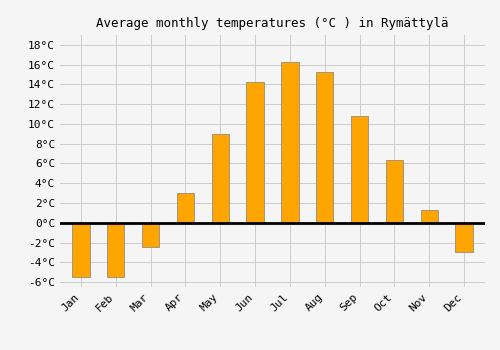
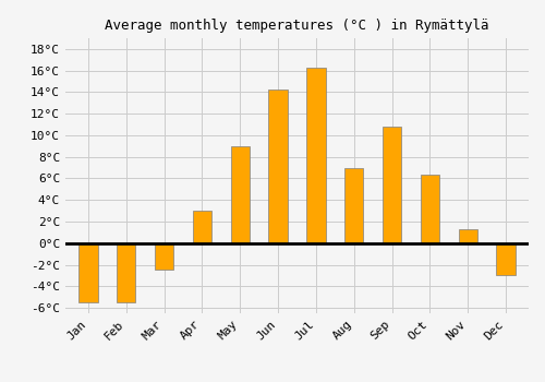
Aug: 15.3°C -> 7.0°C
